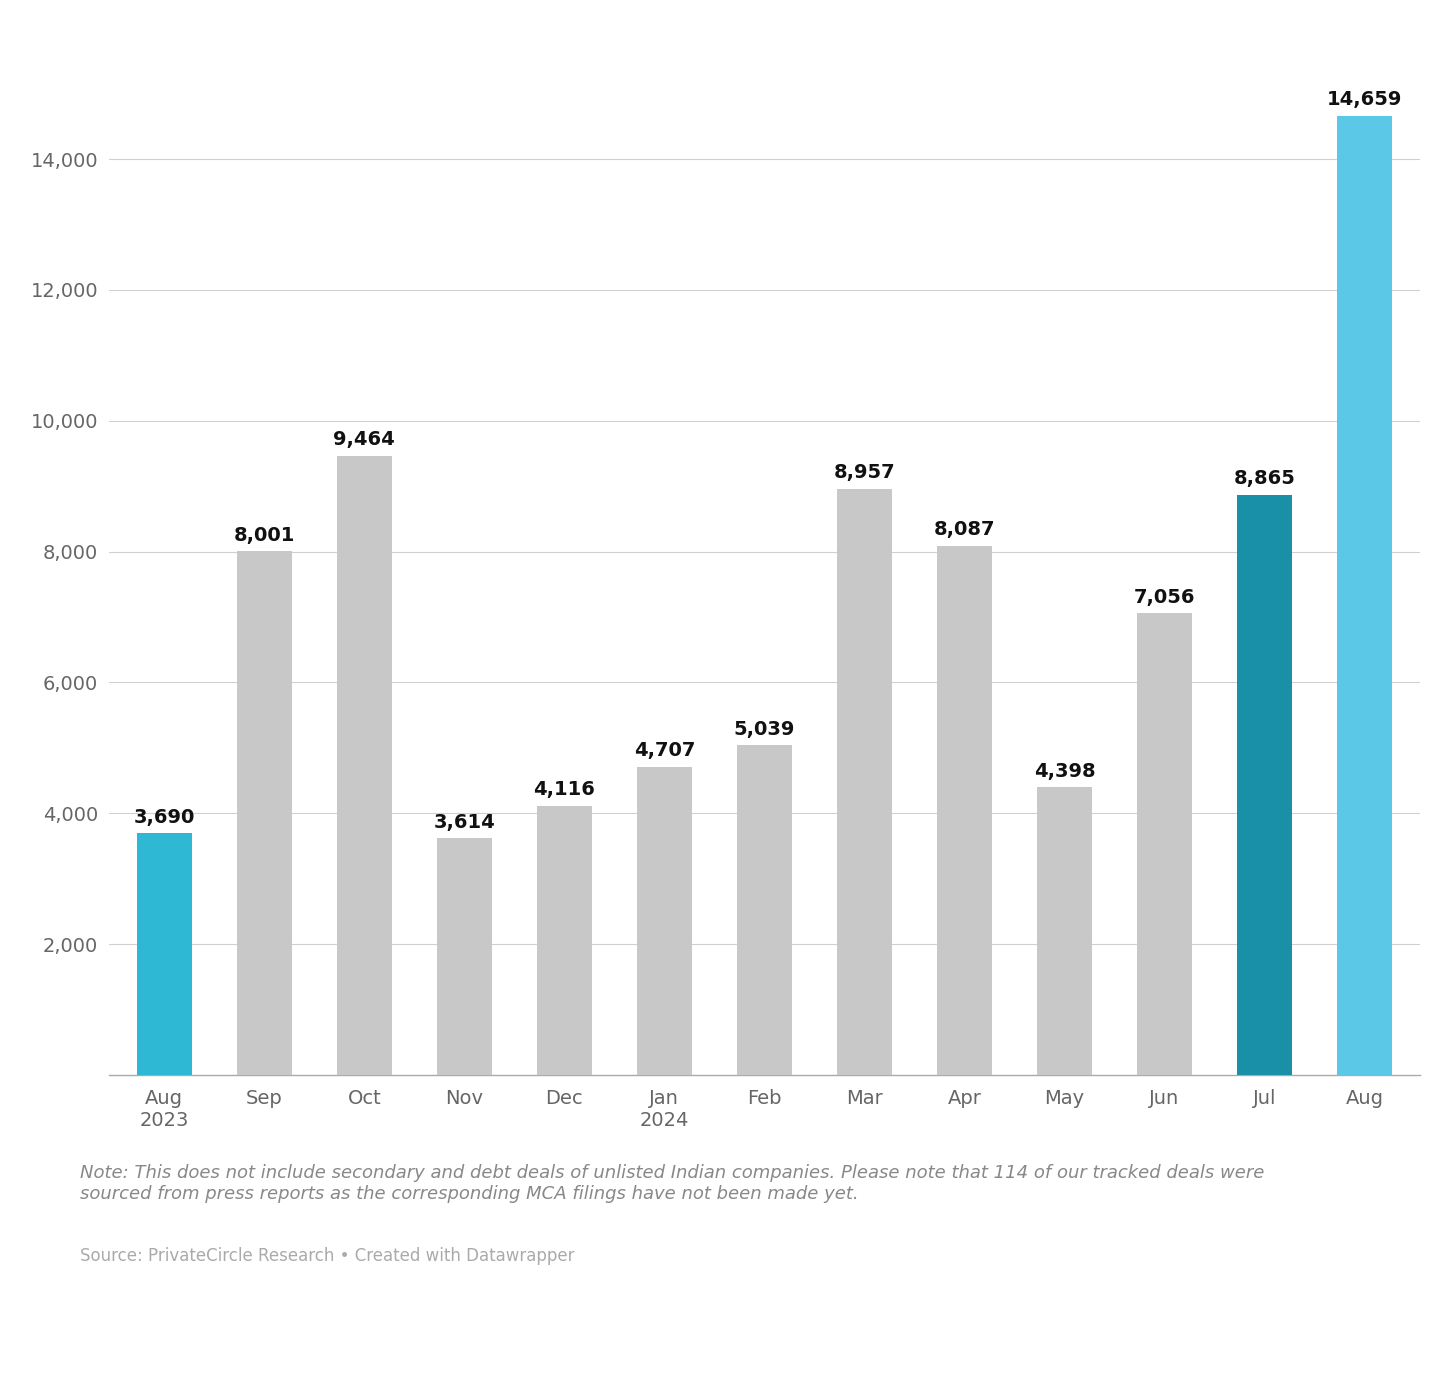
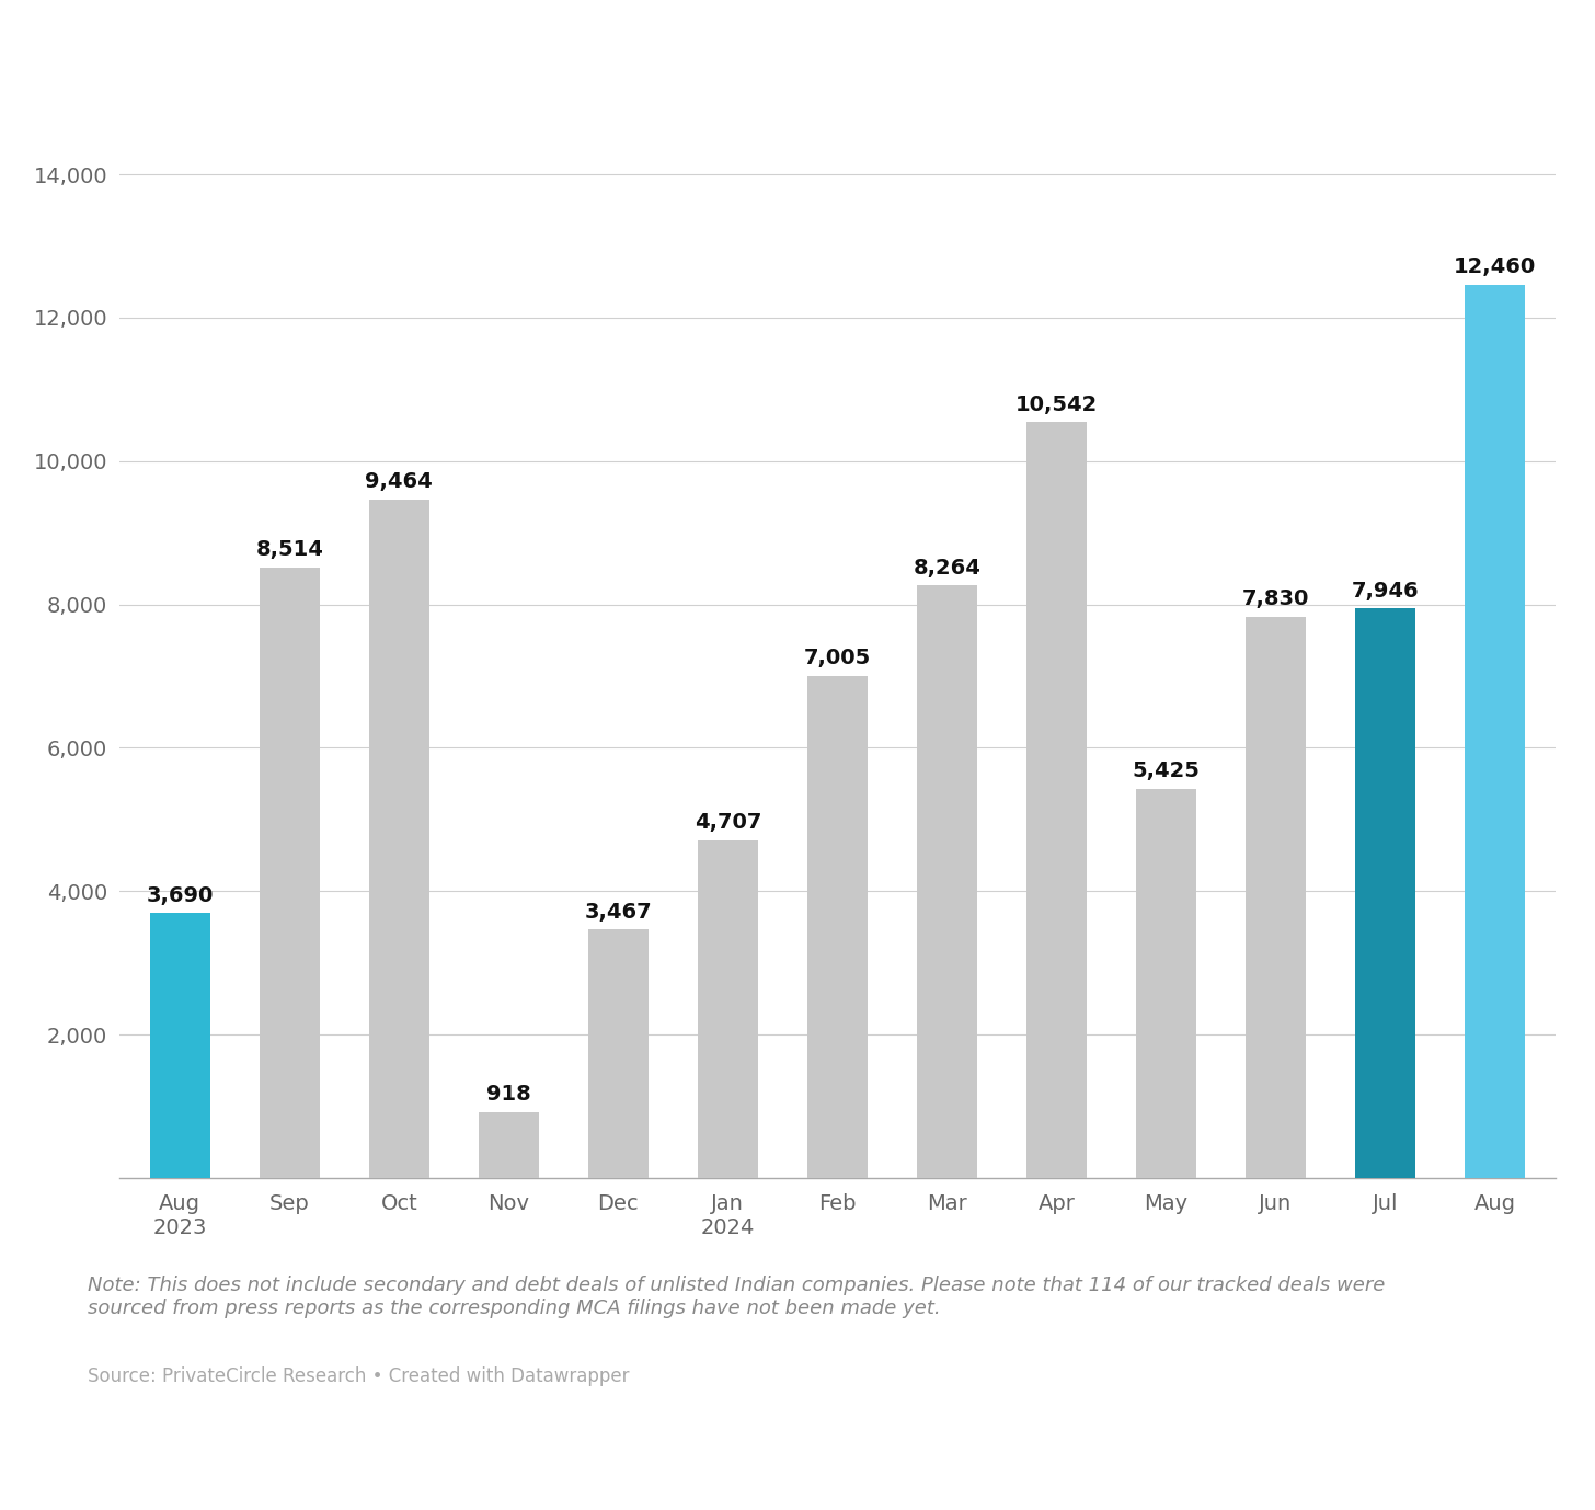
Sep: 8,001 -> 8,514
Nov: 3,614 -> 918
Dec: 4,116 -> 3,467
Feb: 5,039 -> 7,005
Mar: 8,957 -> 8,264
Apr: 8,087 -> 10,542
May: 4,398 -> 5,425
Jun: 7,056 -> 7,830
Jul: 8,865 -> 7,946
Aug: 14,659 -> 12,460
